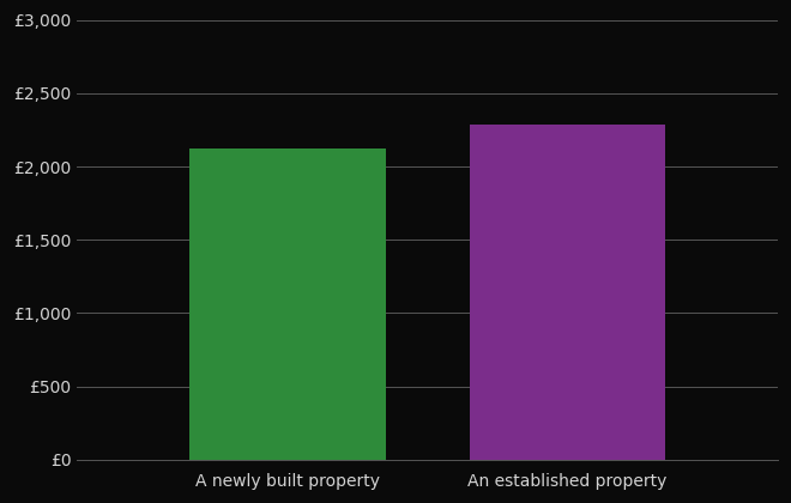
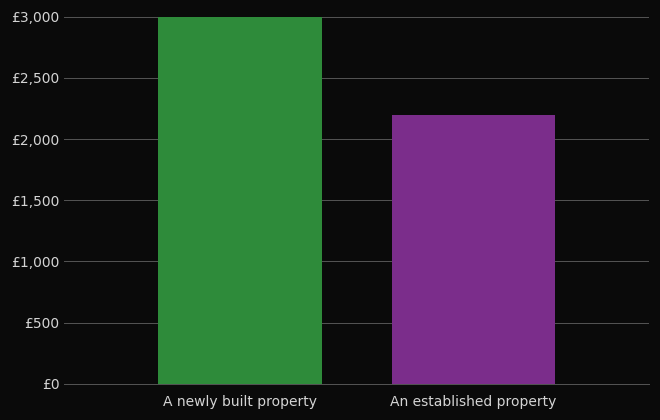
A newly built property: £2,120 -> £3,000
An established property: £2,290 -> £2,200
